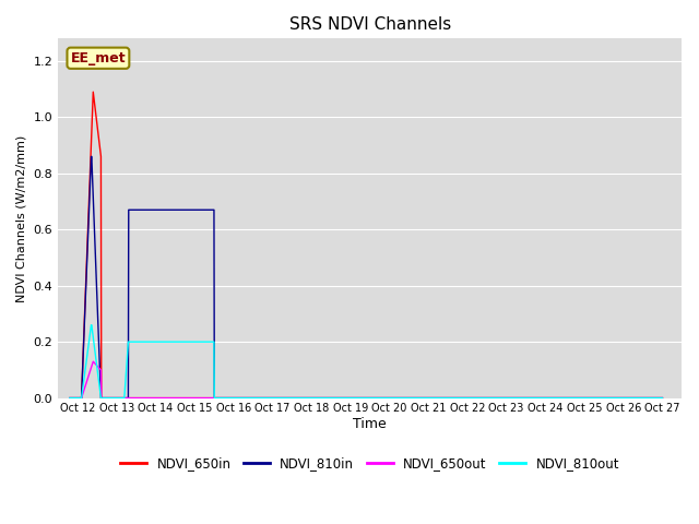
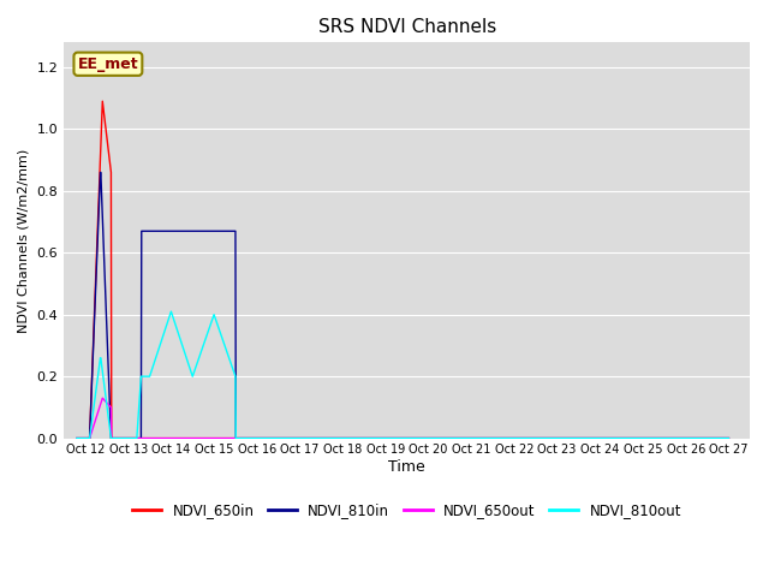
NDVI_810out/Oct 14: 0.20 -> 0.41
NDVI_810out/Oct 15: 0.20 -> 0.40
